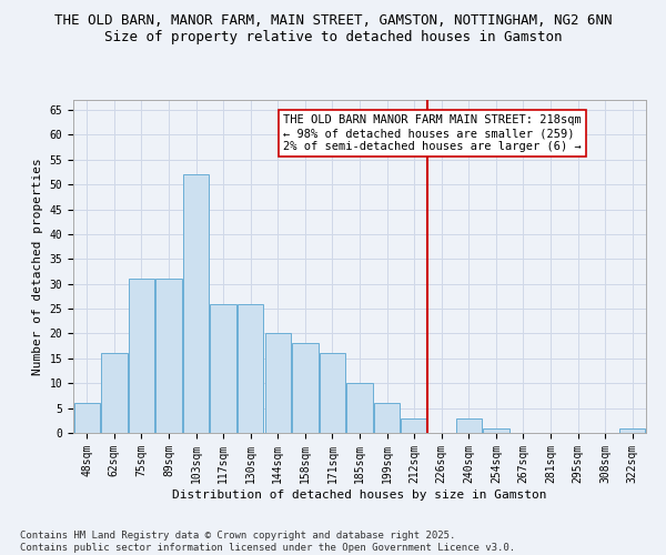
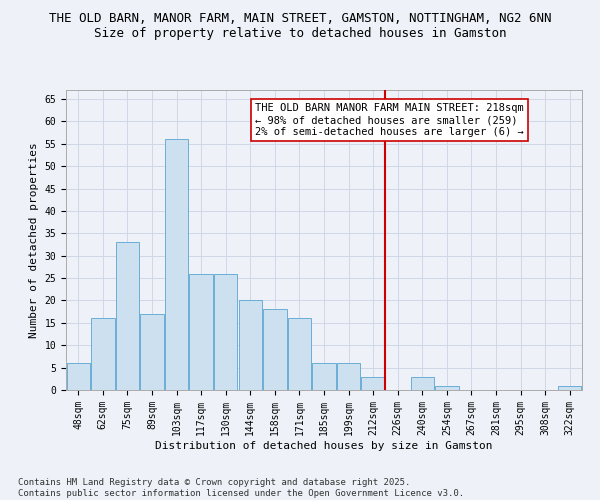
75sqm: 31 -> 33
89sqm: 31 -> 17
103sqm: 52 -> 56
185sqm: 10 -> 6
